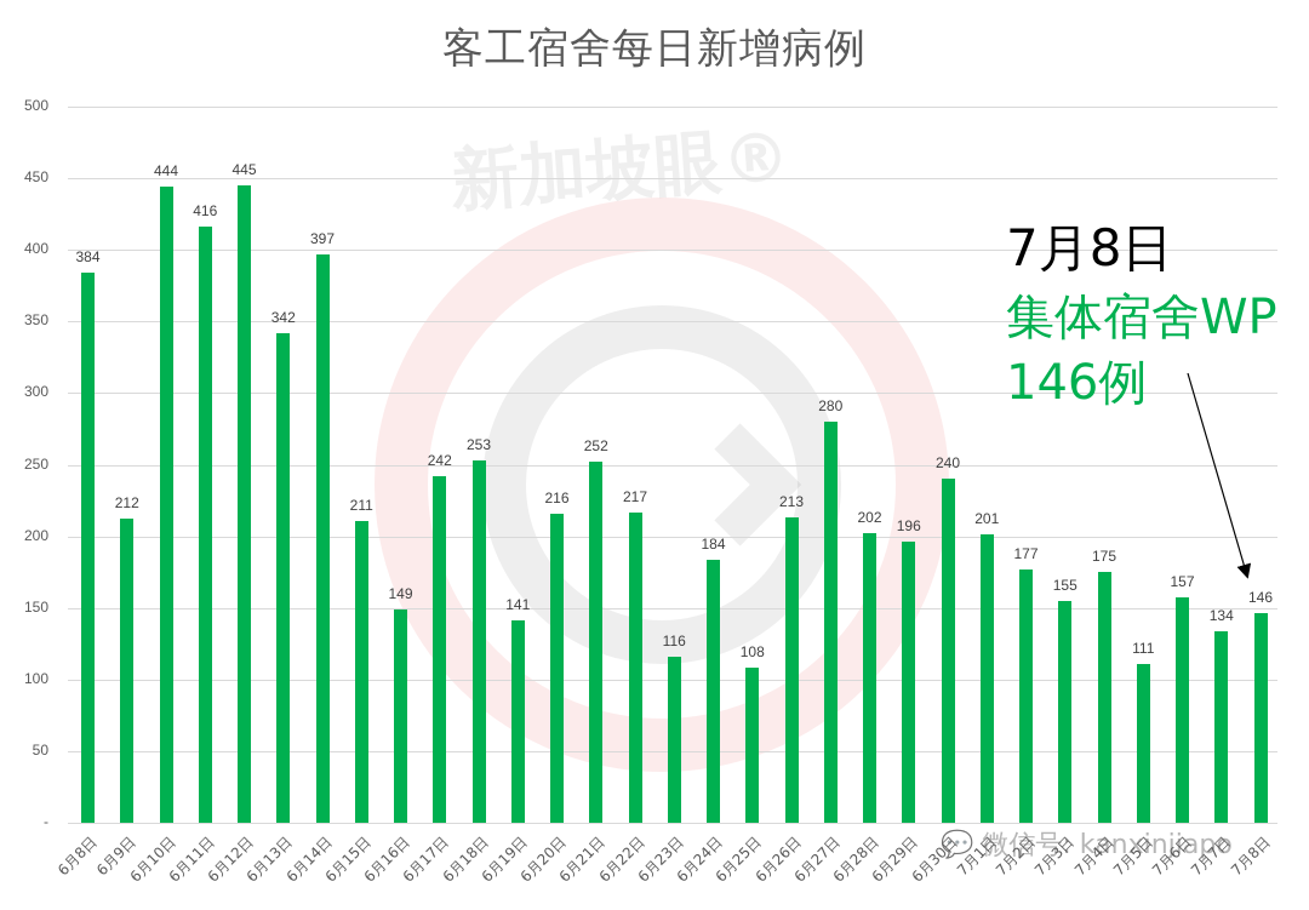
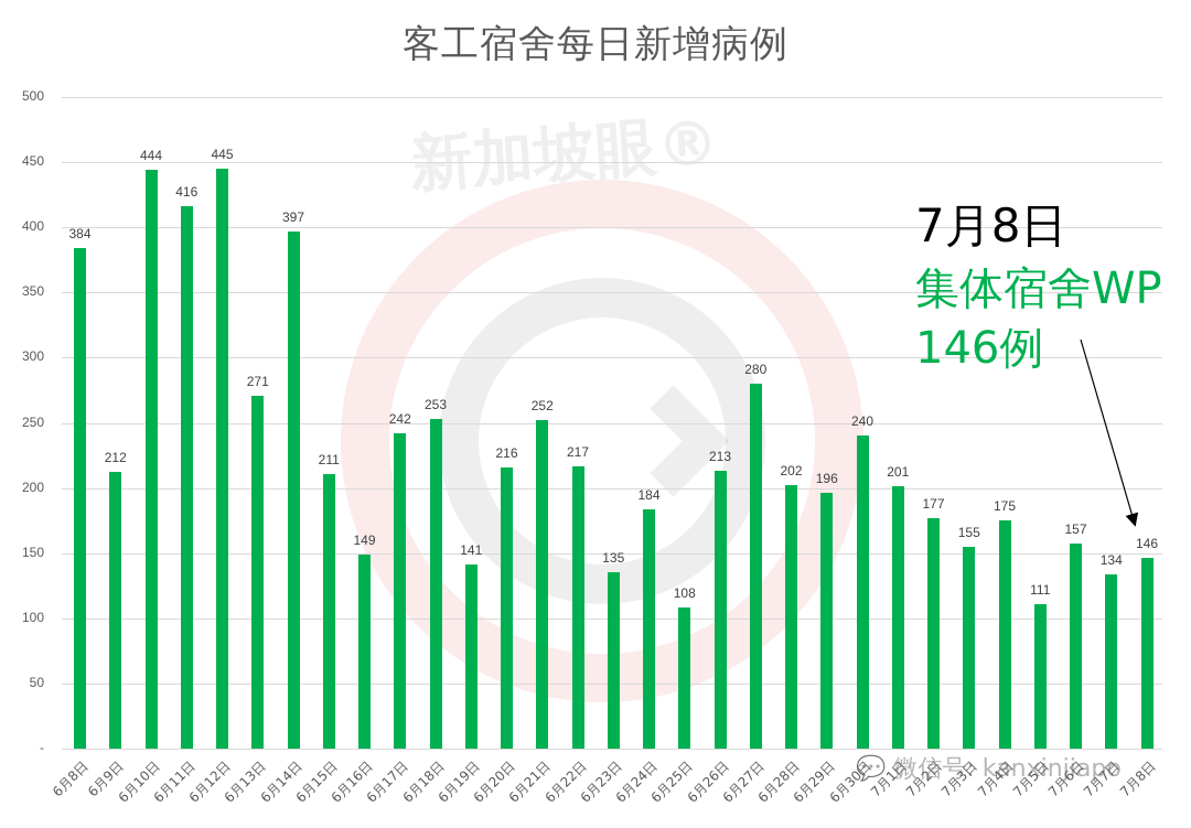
6月13日: 342 -> 271
6月23日: 116 -> 135
